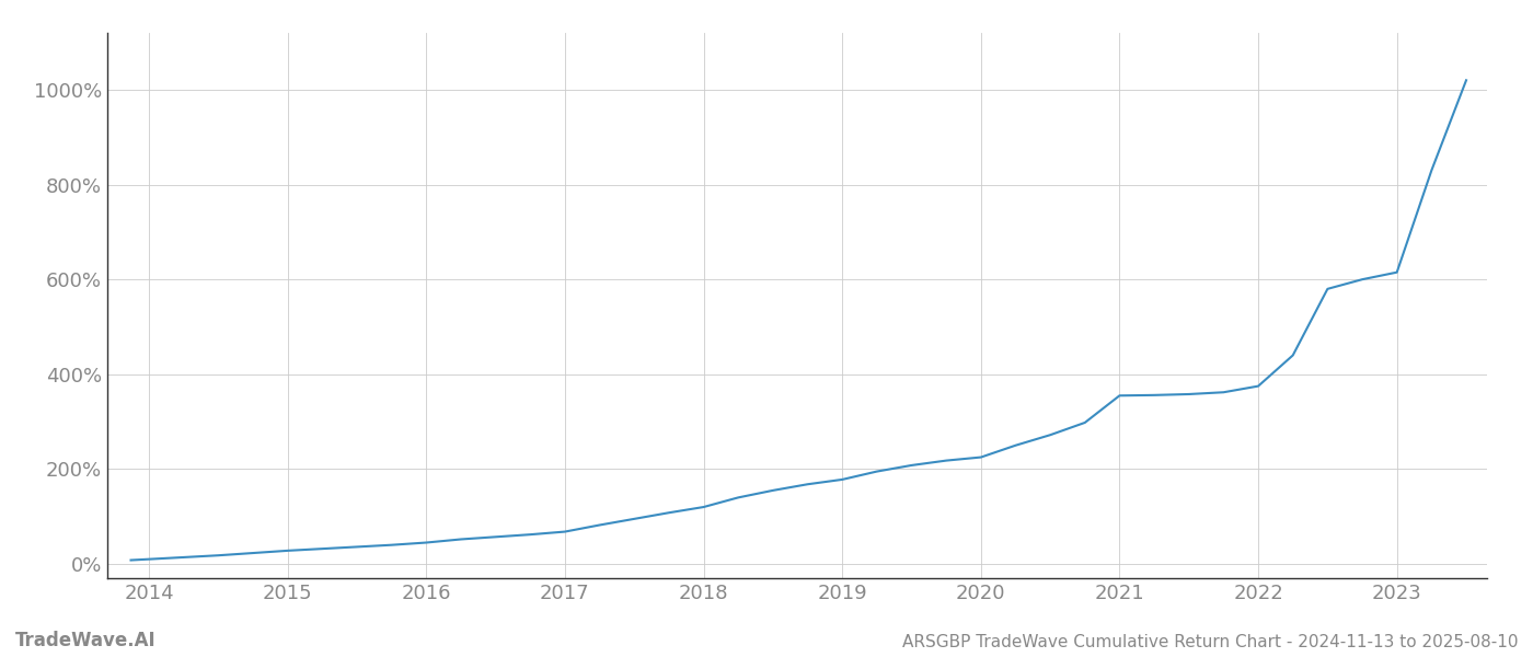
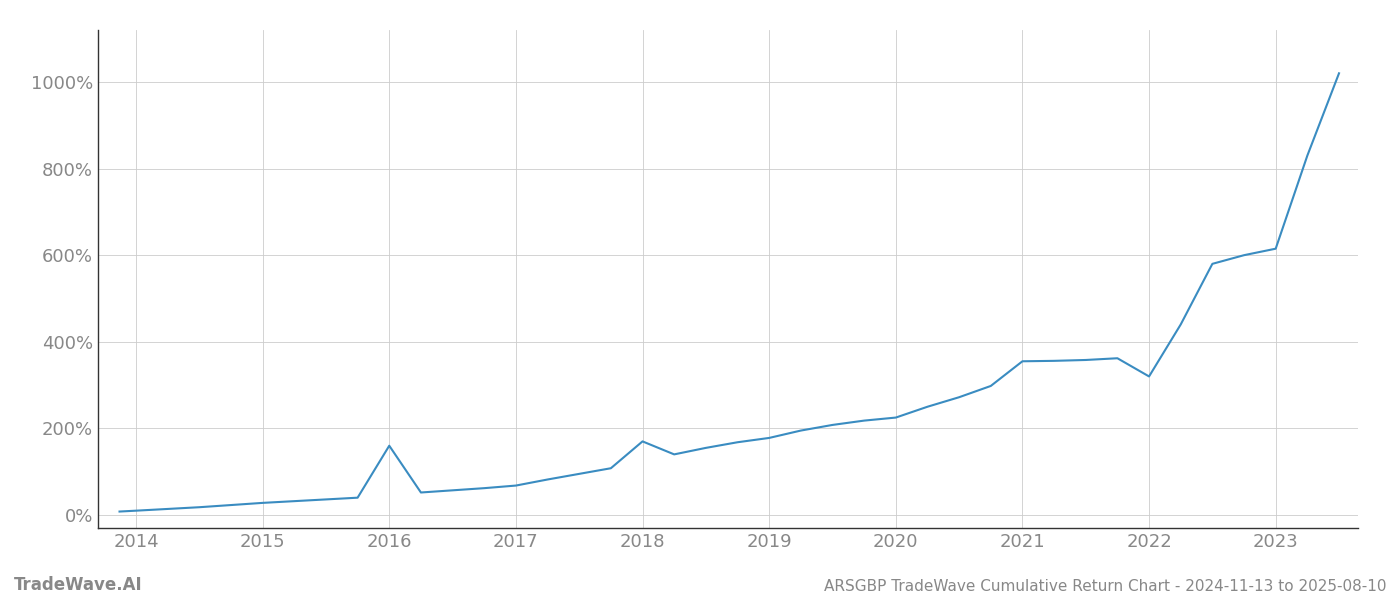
2016: 45% -> 160%
2018: 120% -> 170%
2022: 375% -> 320%
